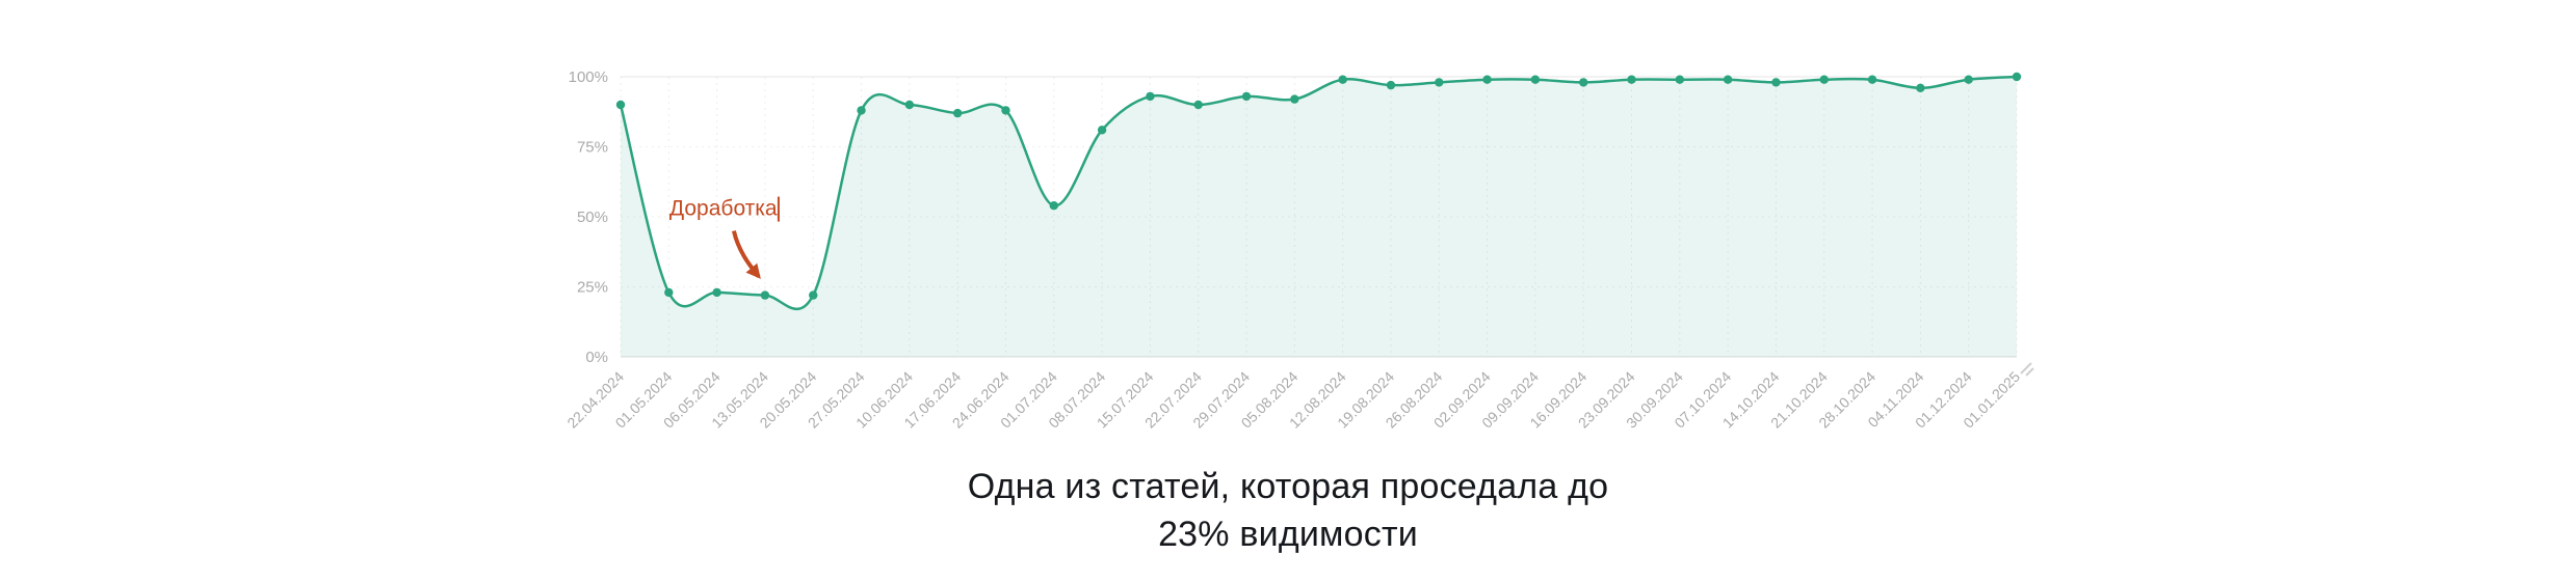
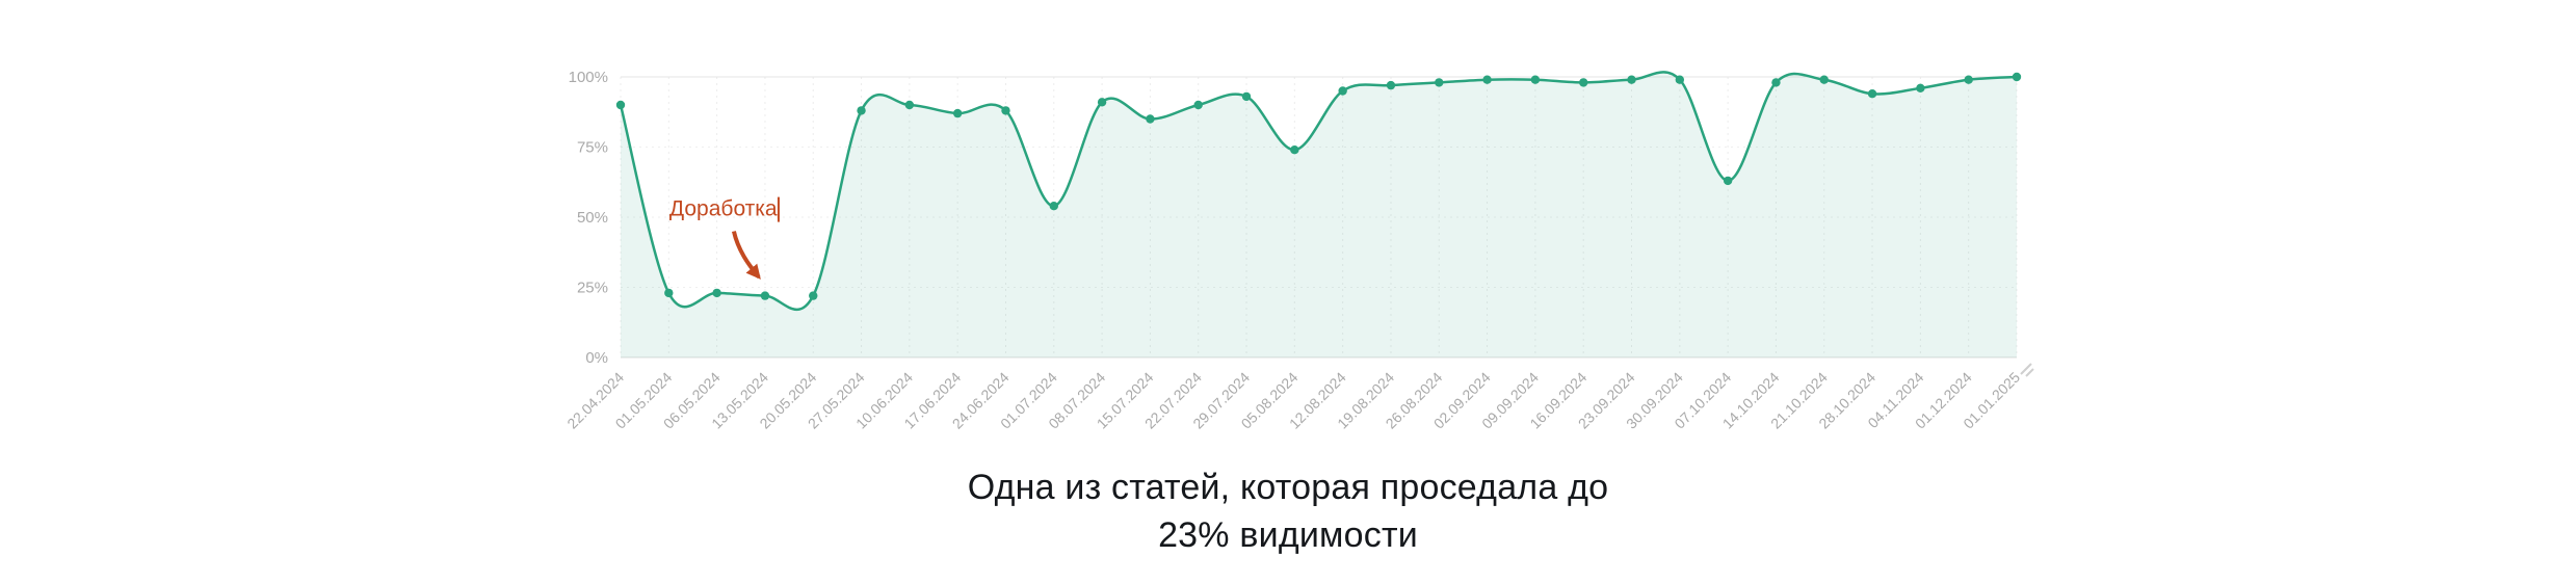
08.07.2024: 81% -> 91%
15.07.2024: 93% -> 85%
05.08.2024: 92% -> 74%
12.08.2024: 99% -> 95%
07.10.2024: 99% -> 63%
28.10.2024: 99% -> 94%
